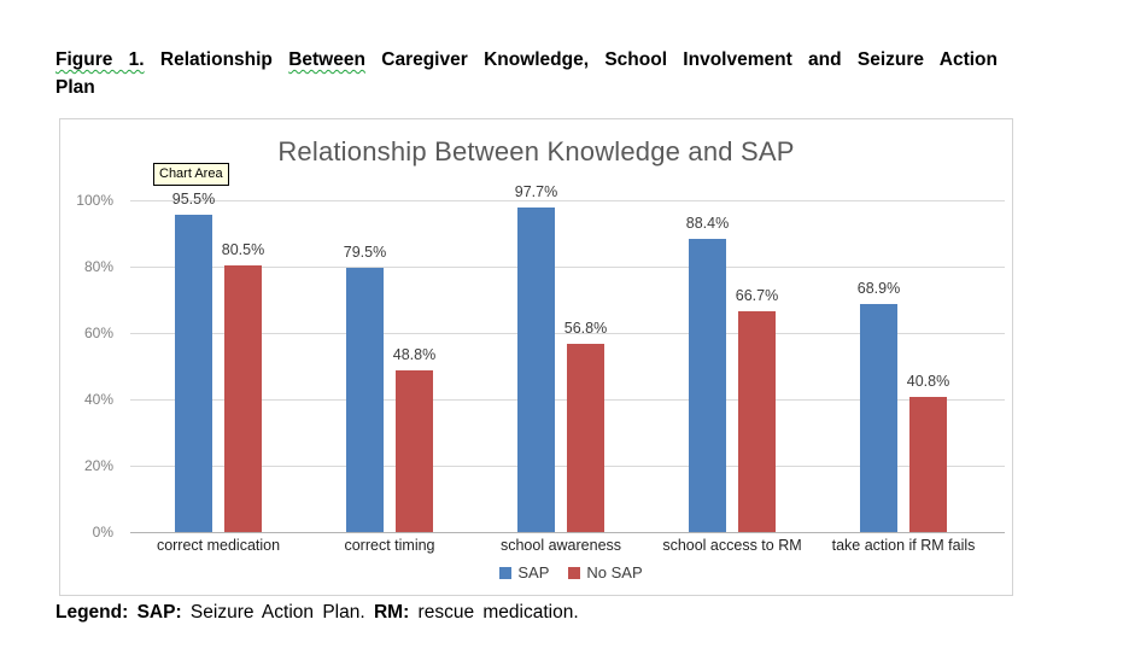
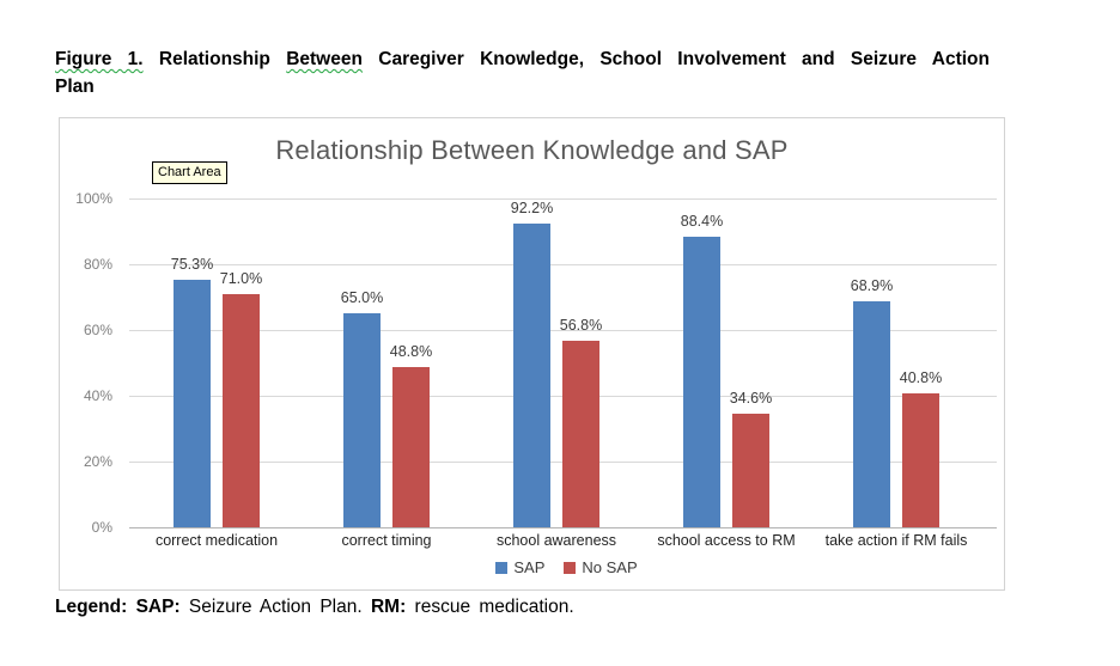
SAP/correct medication: 95.5% -> 75.3%
No SAP/correct medication: 80.5% -> 71.0%
SAP/correct timing: 79.5% -> 65.0%
SAP/school awareness: 97.7% -> 92.2%
No SAP/school access to RM: 66.7% -> 34.6%
